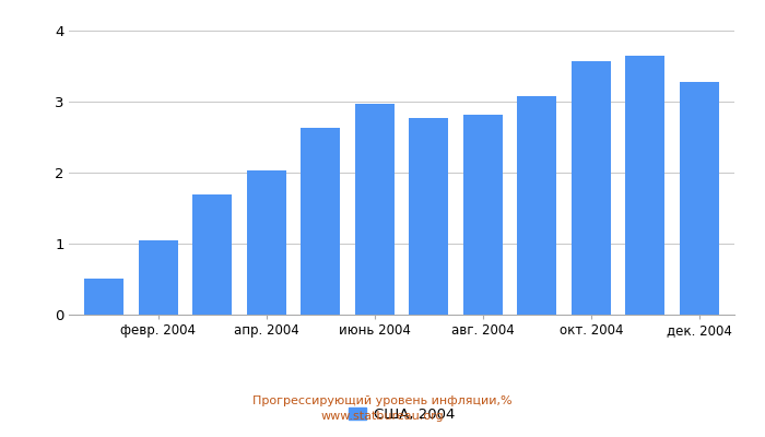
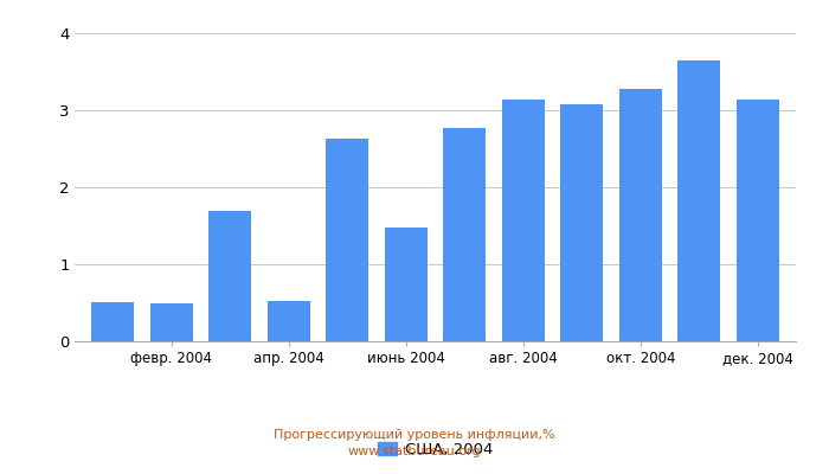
февр. 2004: 1.05 -> 0.50
апр. 2004: 2.03 -> 0.52
июнь 2004: 2.97 -> 1.48
авг. 2004: 2.82 -> 3.14
окт. 2004: 3.57 -> 3.28
дек. 2004: 3.27 -> 3.14
